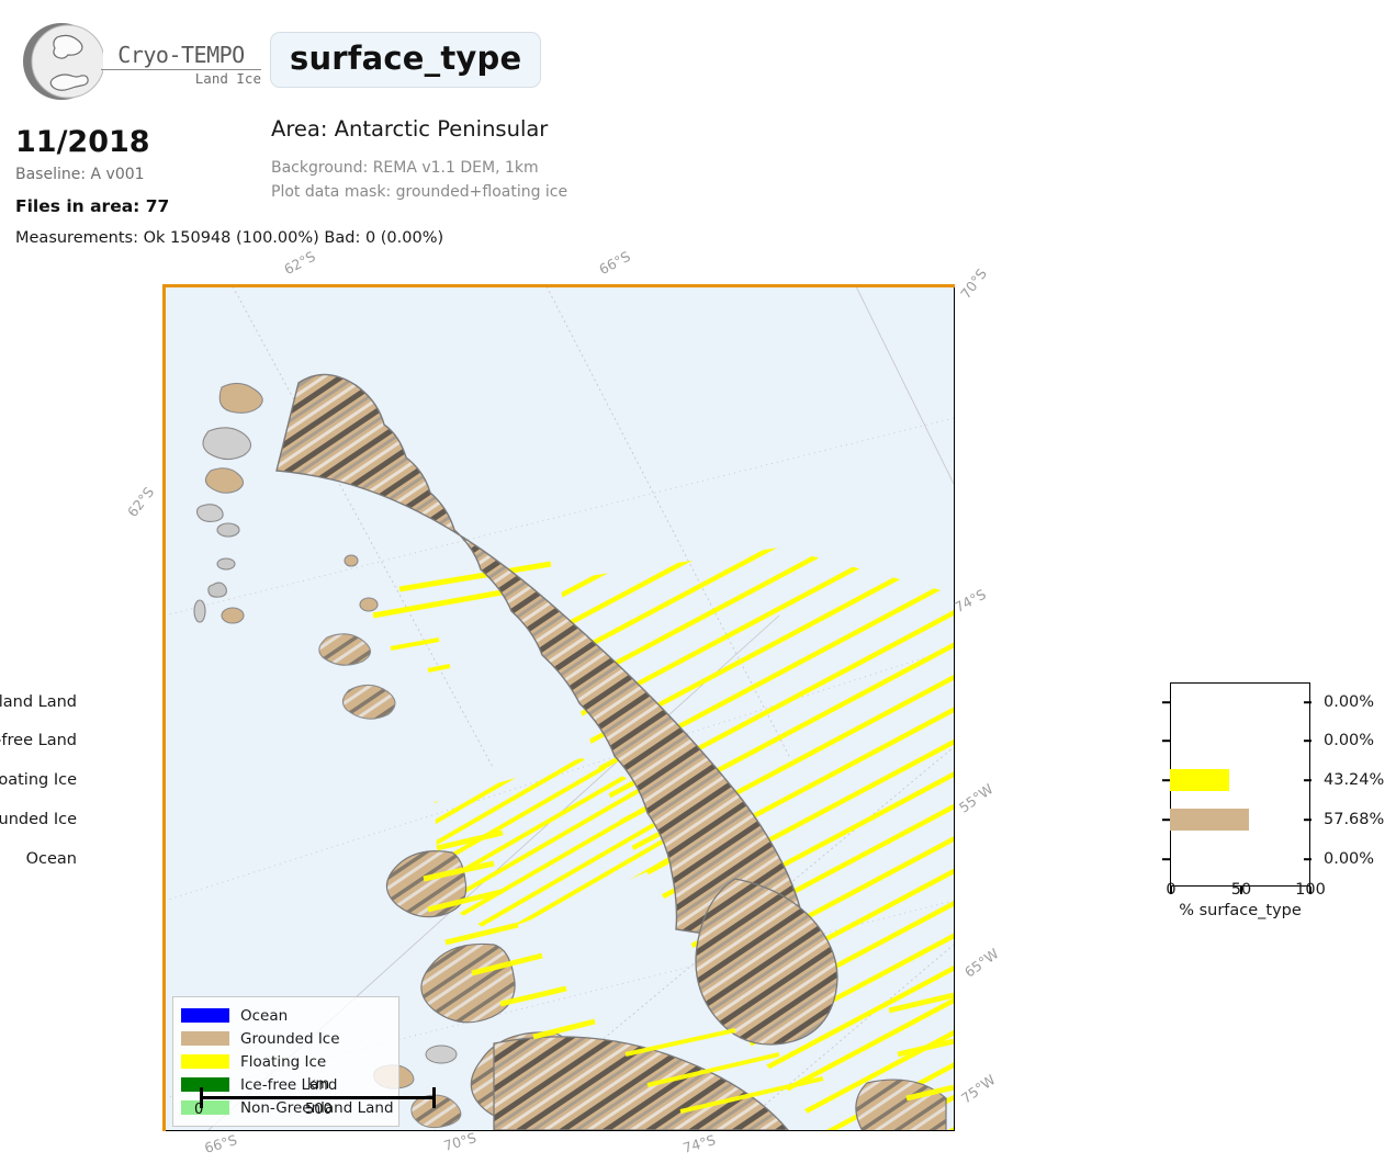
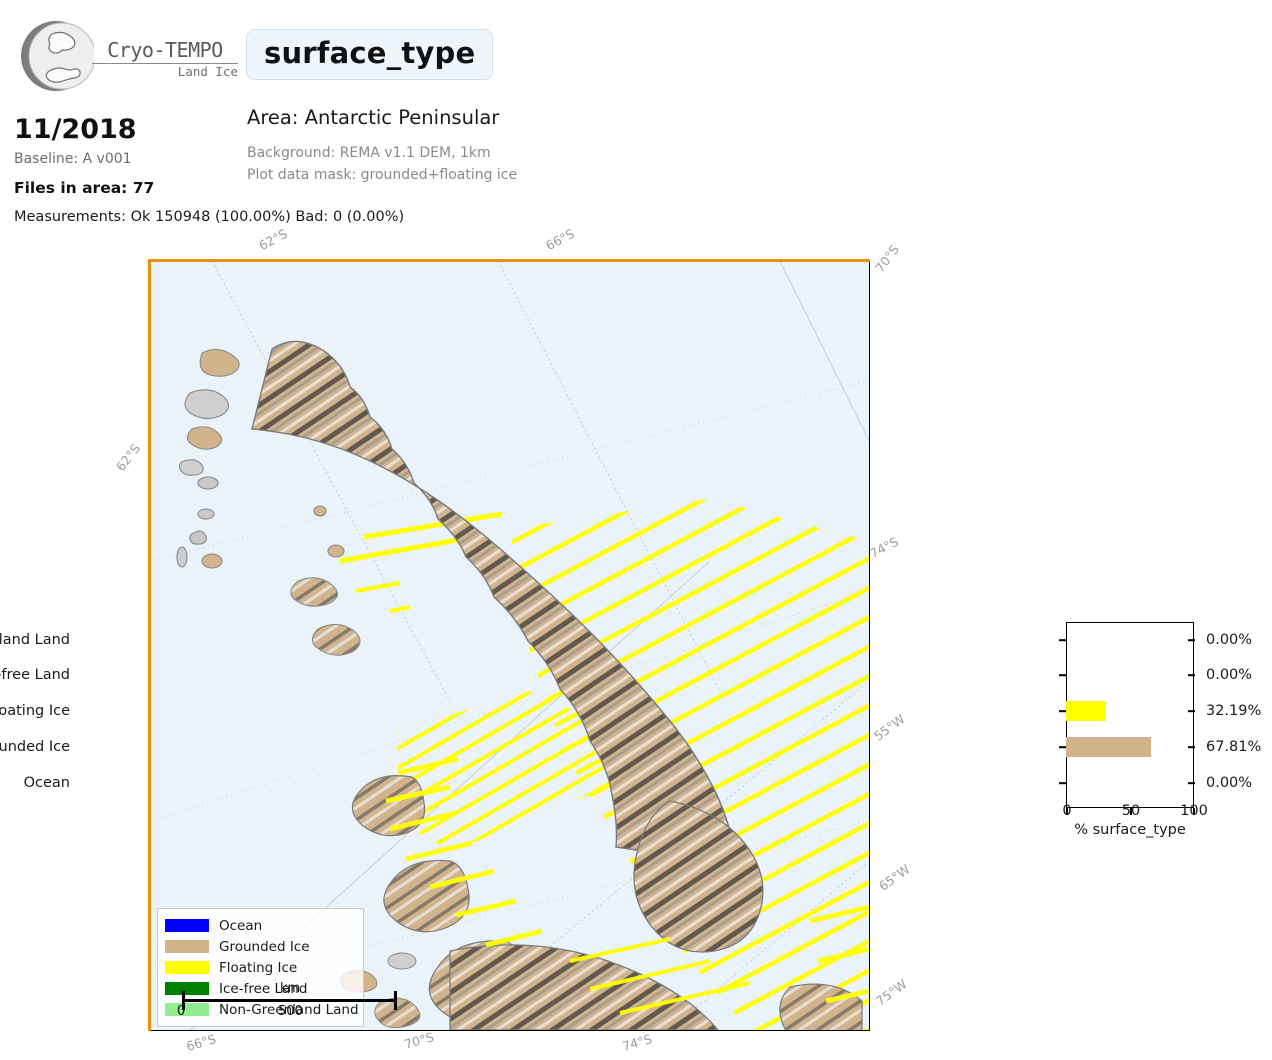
Grounded Ice: 57.68% -> 67.81%
Floating Ice: 43.24% -> 32.19%
